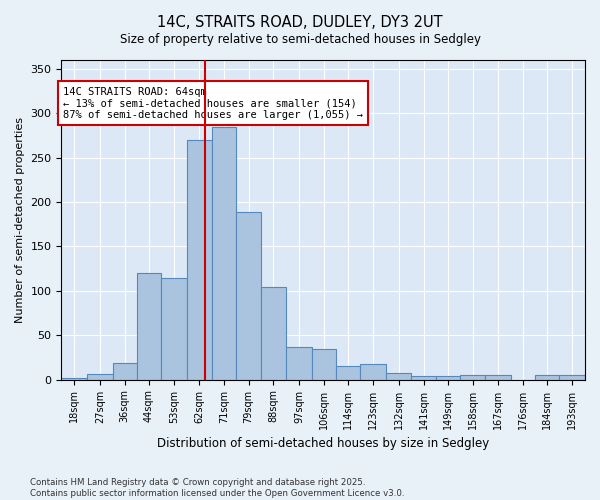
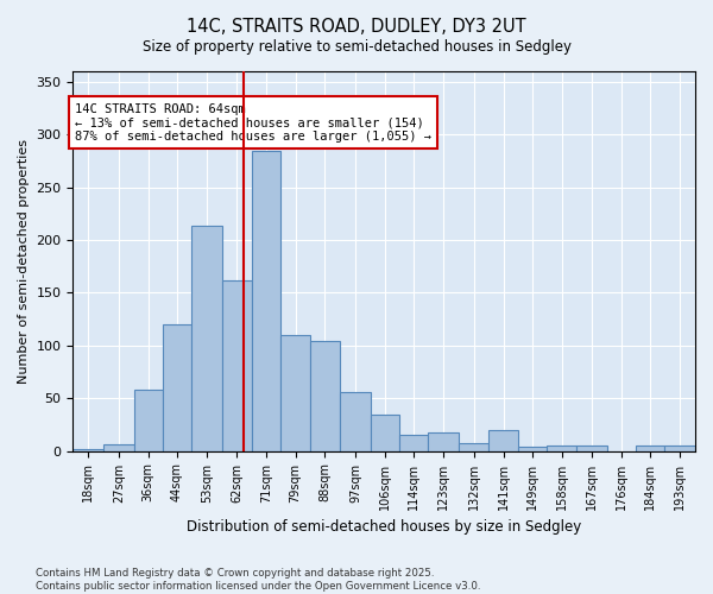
36sqm: 19 -> 58
53sqm: 115 -> 214
62sqm: 270 -> 162
79sqm: 189 -> 110
97sqm: 37 -> 56
141sqm: 4 -> 20
